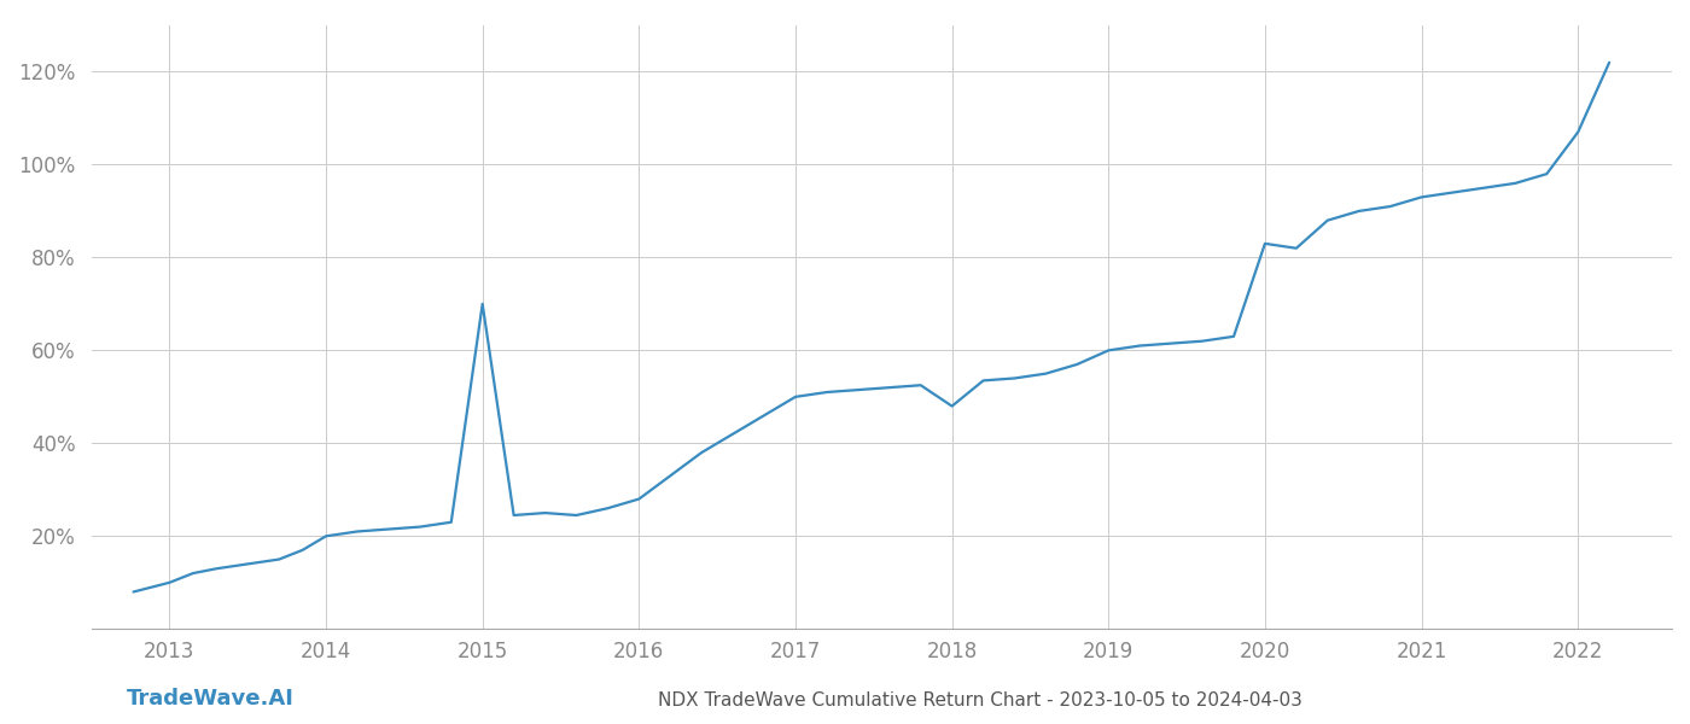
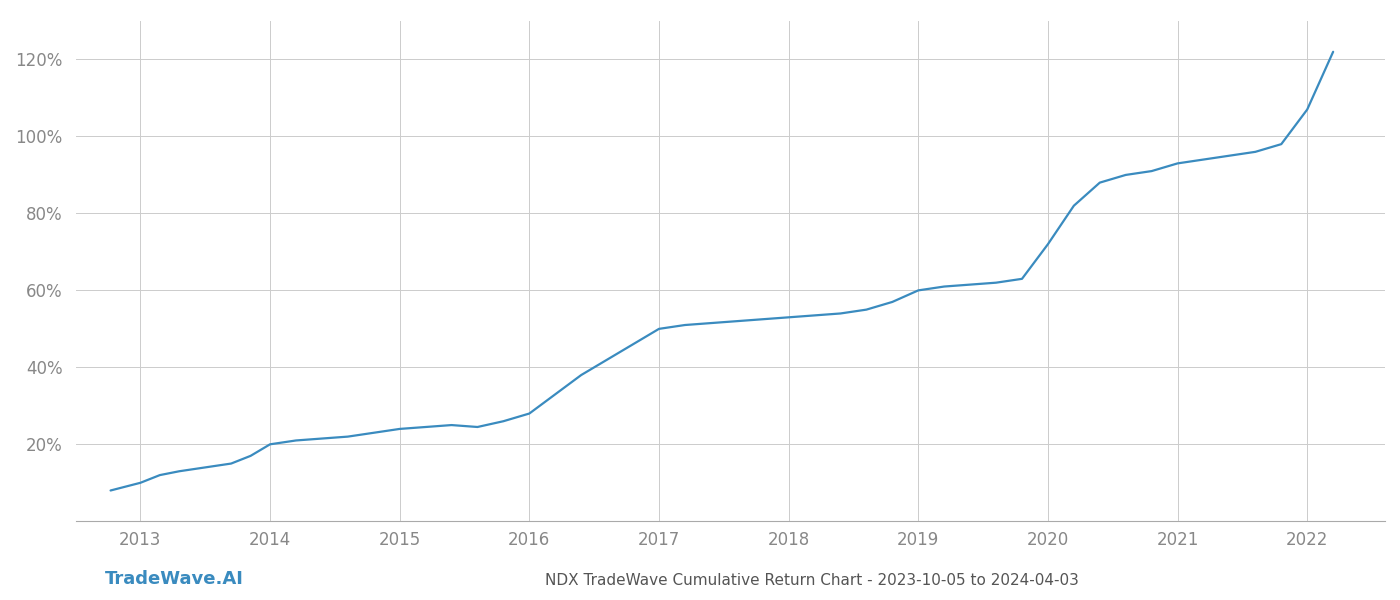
2015: 70.0% -> 24.0%
2018: 48.0% -> 53.0%
2020: 83.0% -> 72.0%
